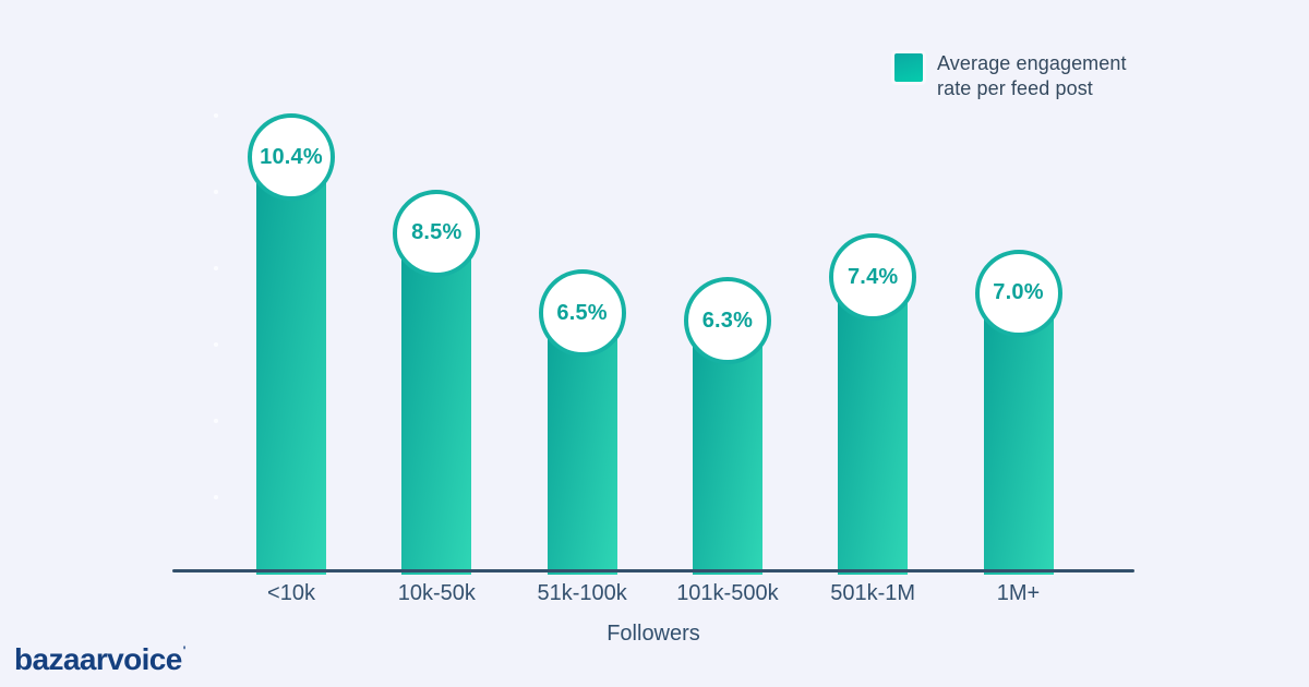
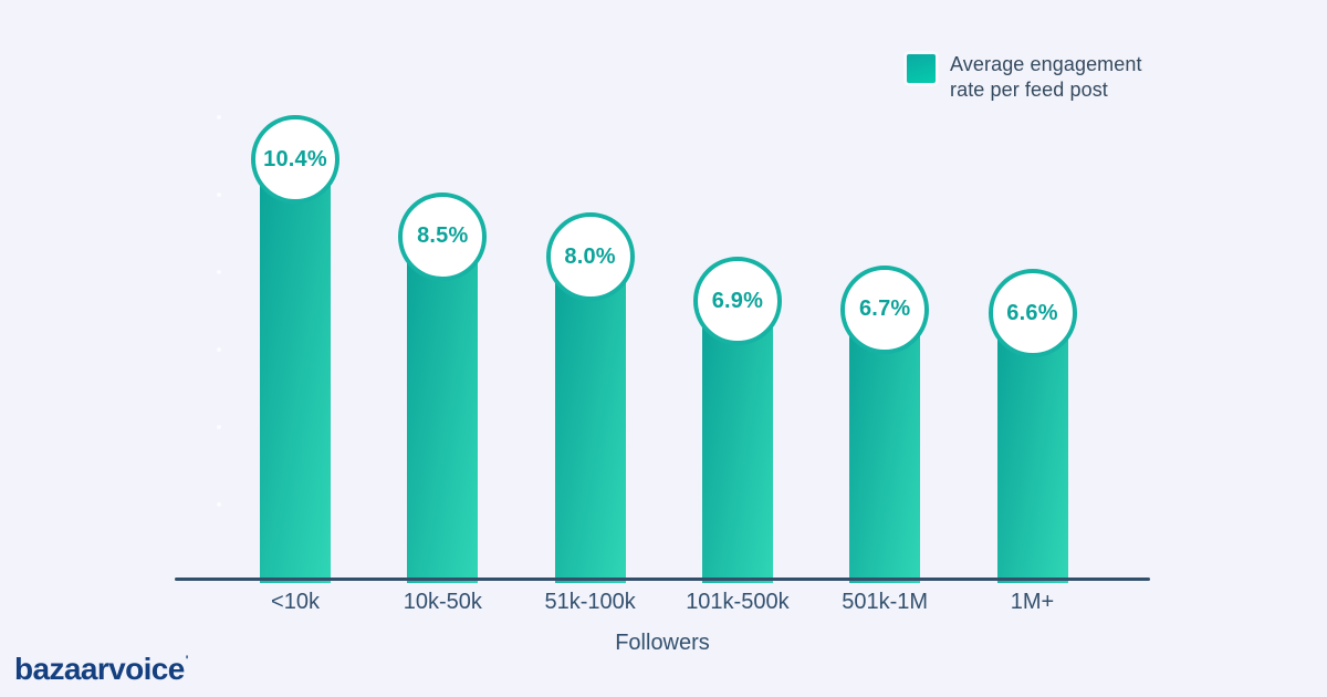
51k-100k: 6.5% -> 8.0%
101k-500k: 6.3% -> 6.9%
501k-1M: 7.4% -> 6.7%
1M+: 7.0% -> 6.6%
